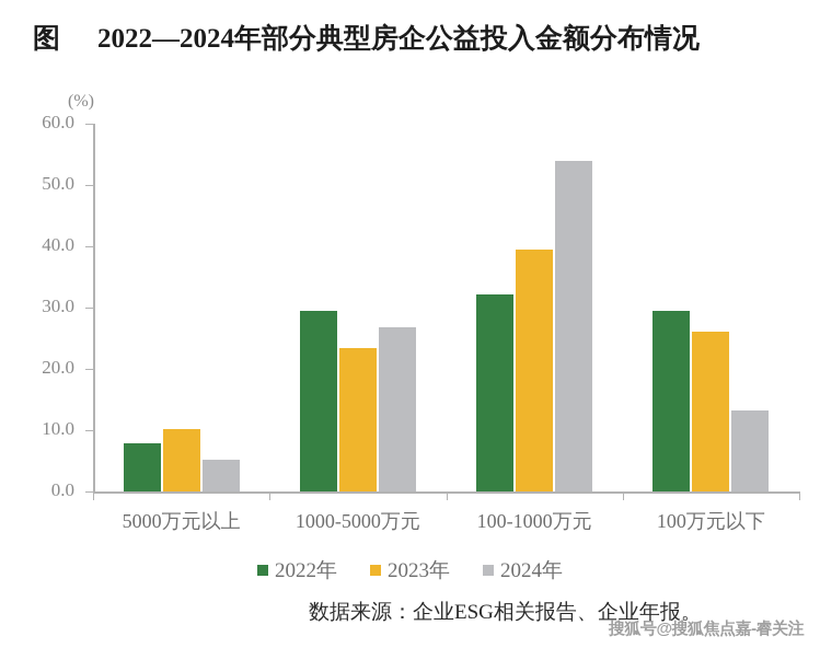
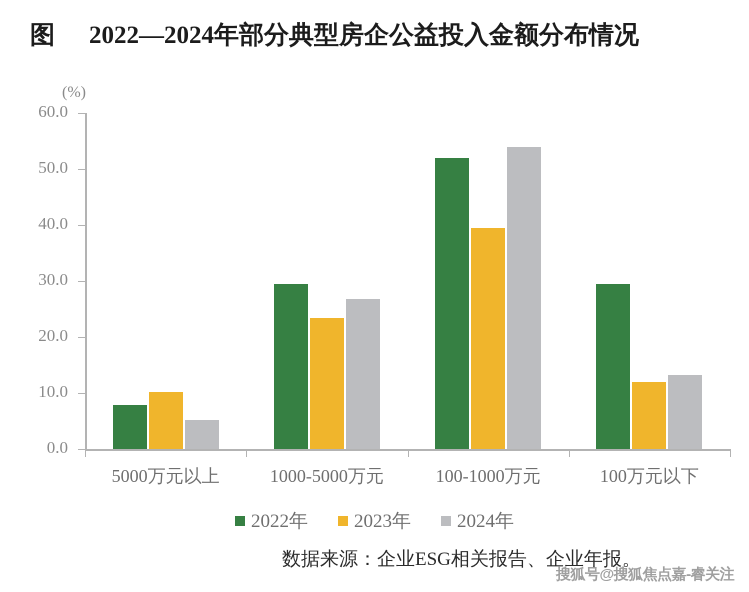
2022年/100-1000万元: 32 -> 52
2023年/100万元以下: 26 -> 12
